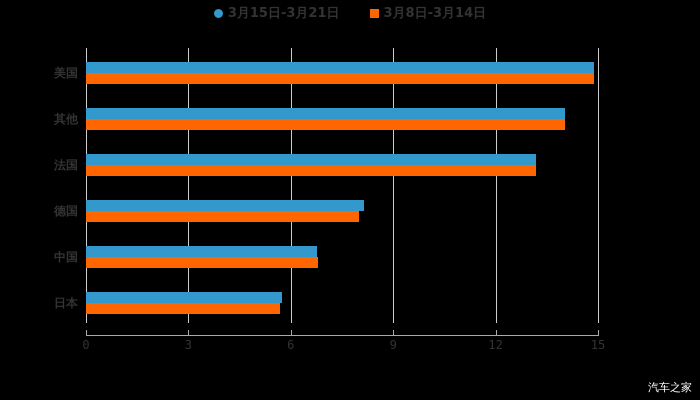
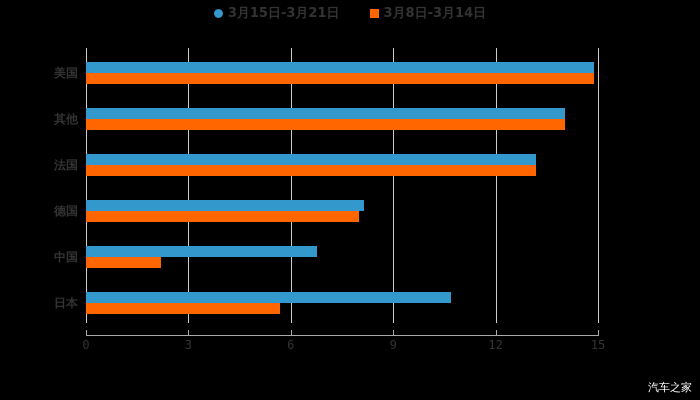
3月8日-3月14日/中国: 6.8 -> 2.2
3月15日-3月21日/日本: 5.7 -> 10.7
